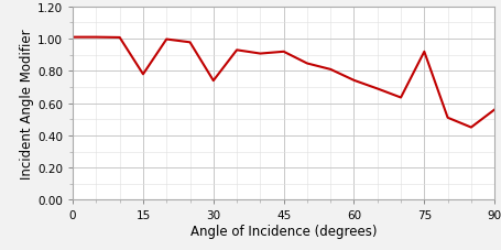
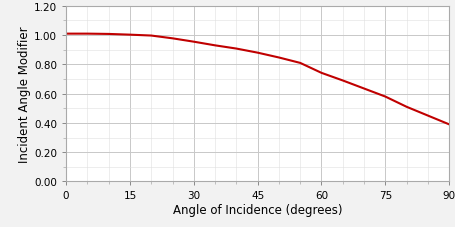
15: 0.78 -> 1.00
30: 0.74 -> 0.95
45: 0.92 -> 0.88
75: 0.92 -> 0.58
90: 0.56 -> 0.39
